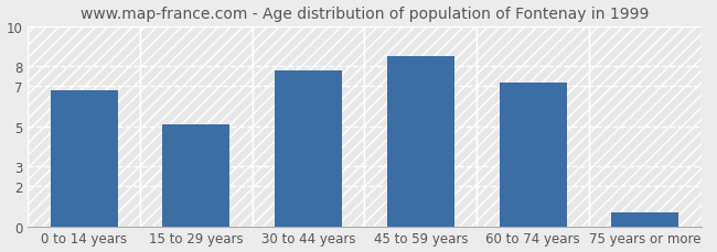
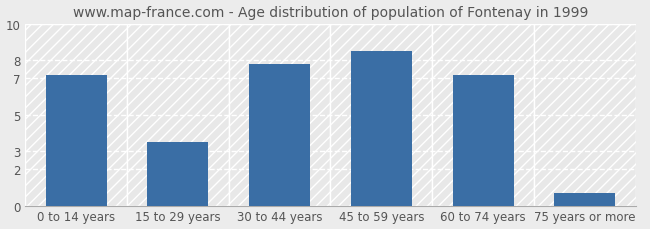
0 to 14 years: 6.8 -> 7.2
15 to 29 years: 5.1 -> 3.5
